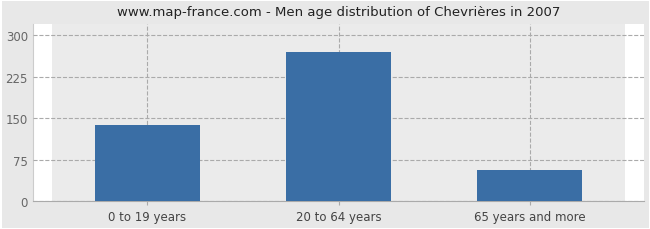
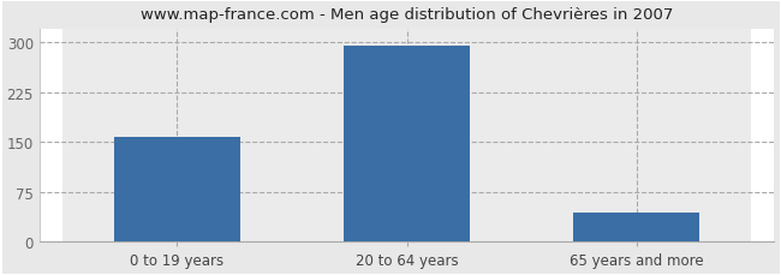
0 to 19 years: 138 -> 158
20 to 64 years: 270 -> 295
65 years and more: 56 -> 45
